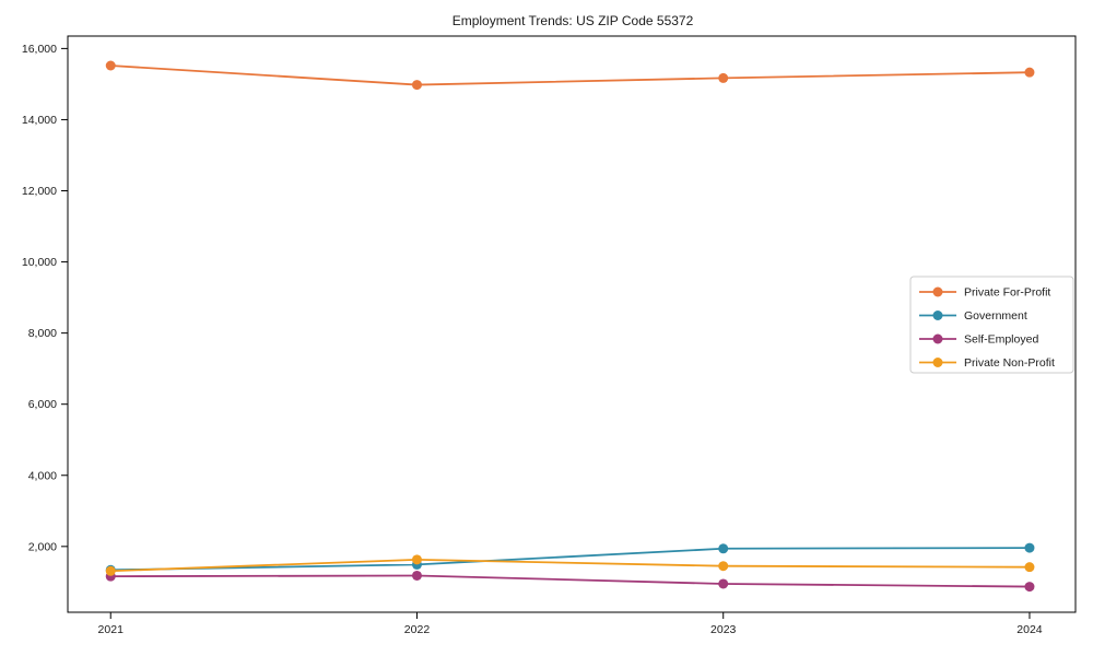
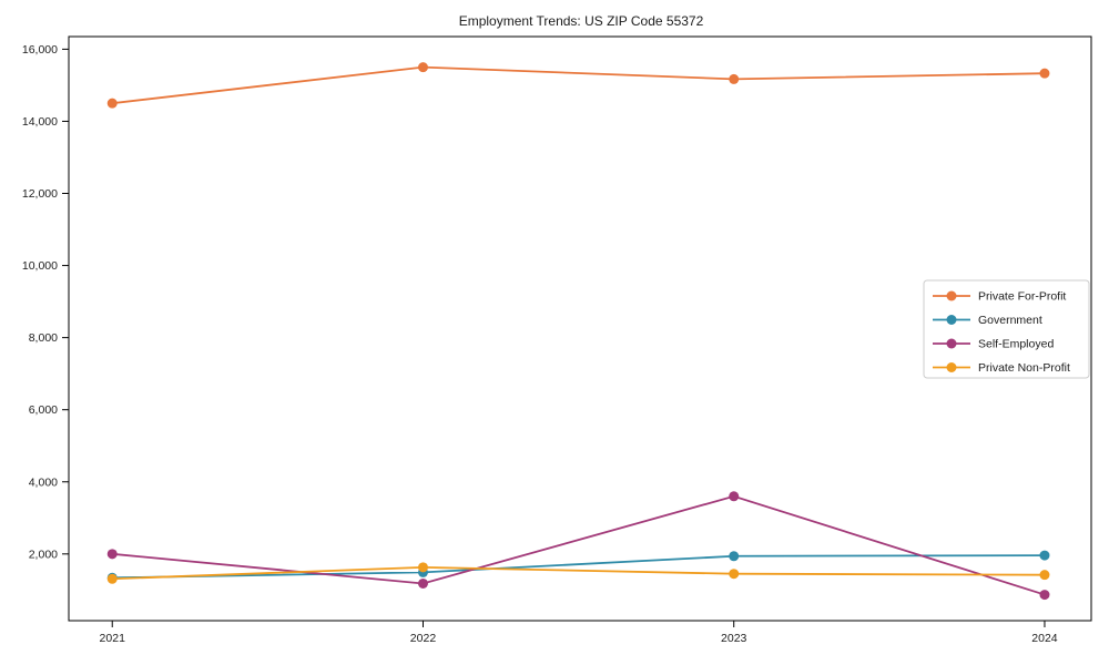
Private For-Profit/2021: 15500 -> 14500
Self-Employed/2021: 1200 -> 2000
Private For-Profit/2022: 15000 -> 15500
Self-Employed/2023: 1000 -> 3600
